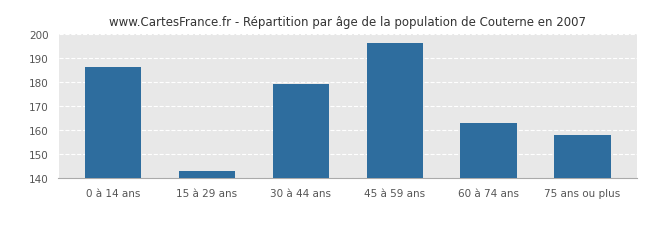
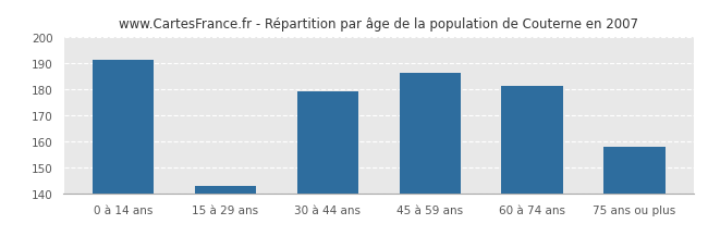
0 à 14 ans: 186 -> 191
45 à 59 ans: 196 -> 186
60 à 74 ans: 163 -> 181
